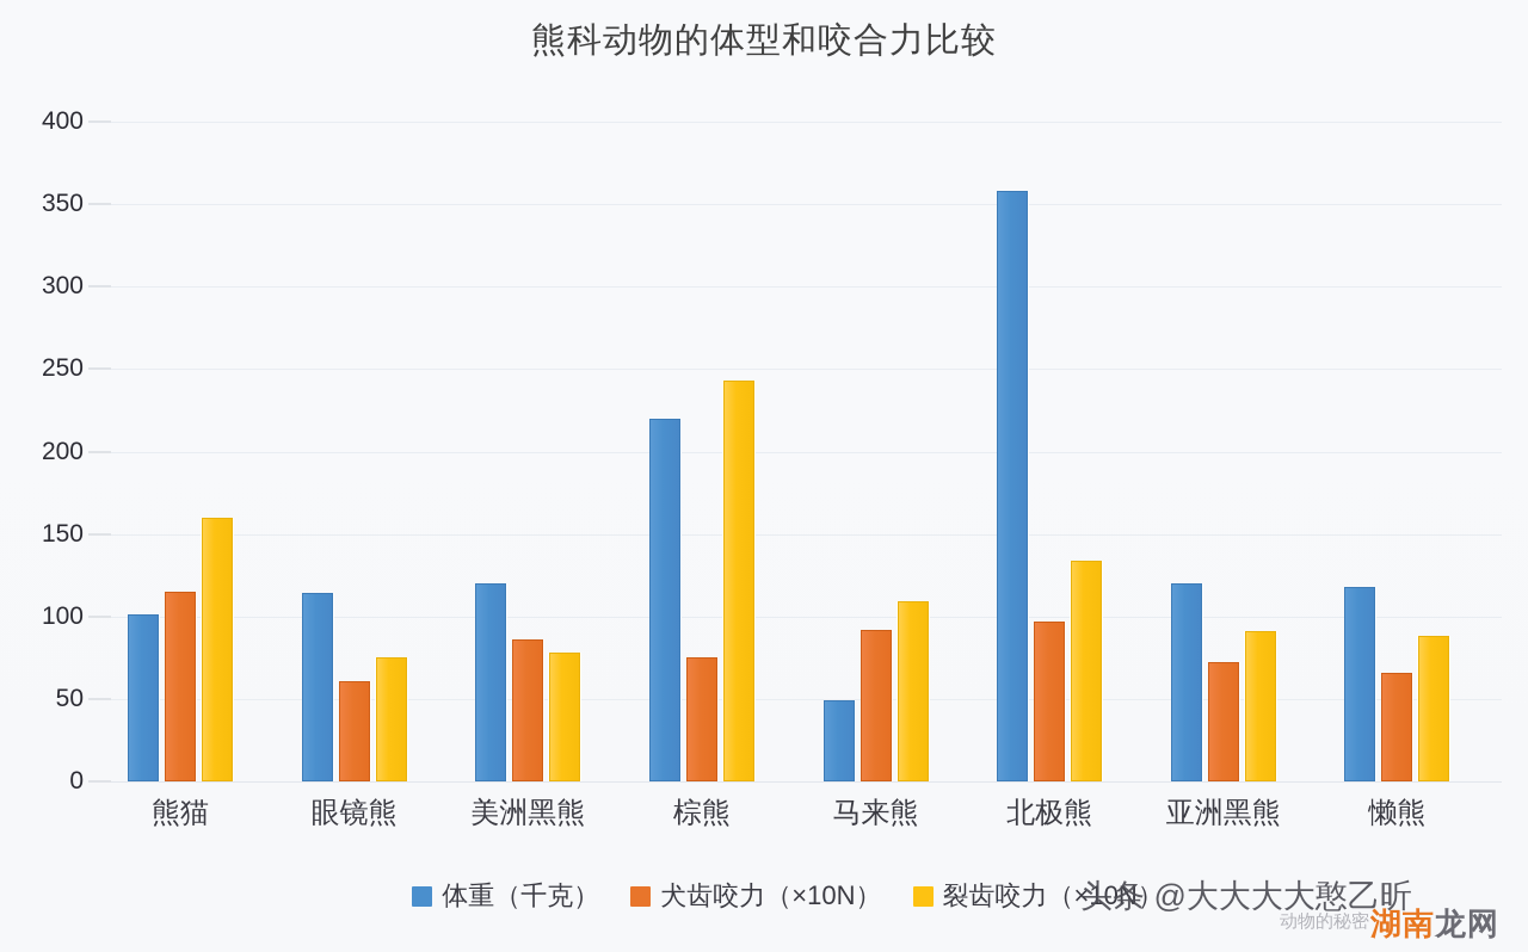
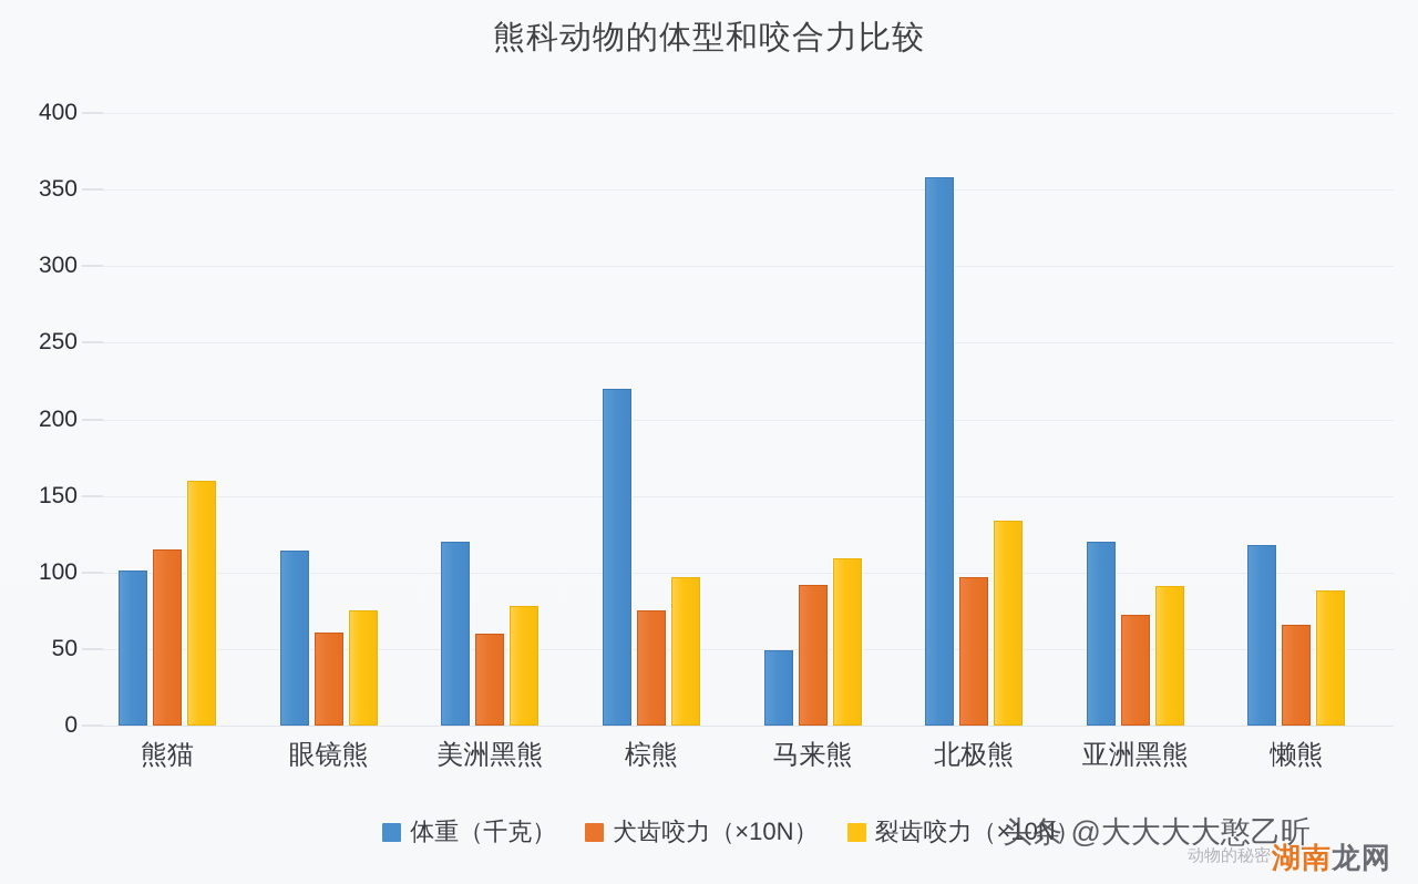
犬齿咬力（×10N）/美洲黑熊: 86 -> 60
裂齿咬力（×10N）/棕熊: 243 -> 97
